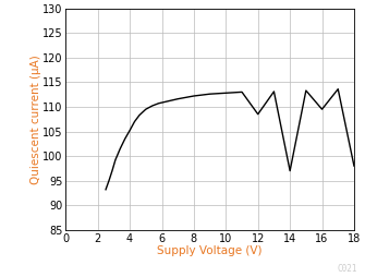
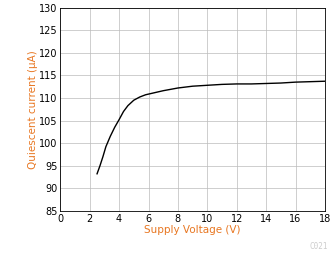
12: 108.5 -> 113.1
14: 97.0 -> 113.2
16: 109.5 -> 113.5
18: 98.0 -> 113.7
